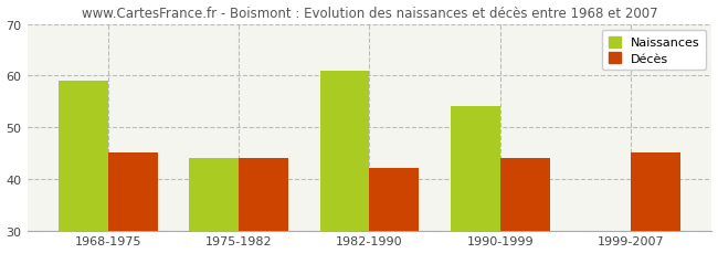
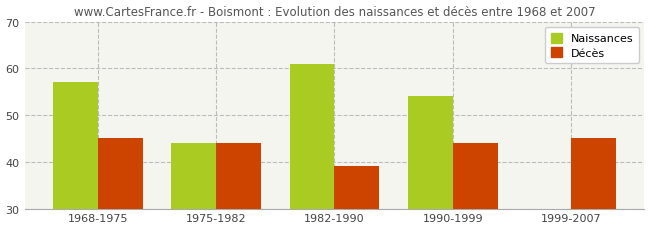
Naissances/1968-1975: 59 -> 57
Décès/1982-1990: 42 -> 39
